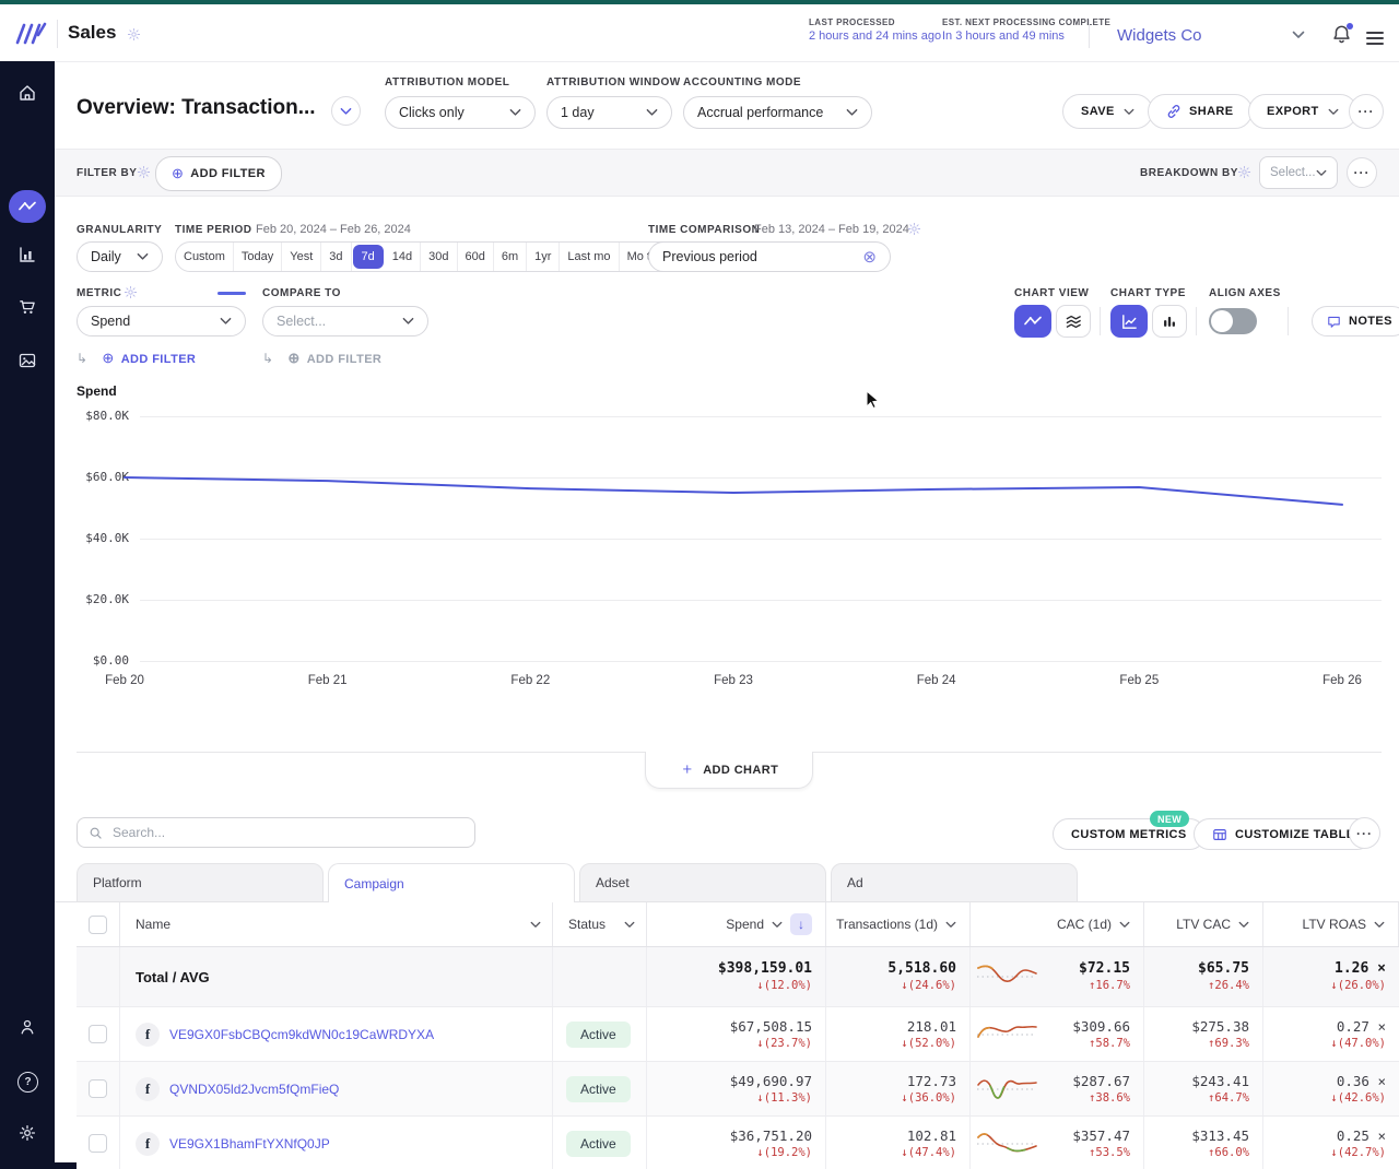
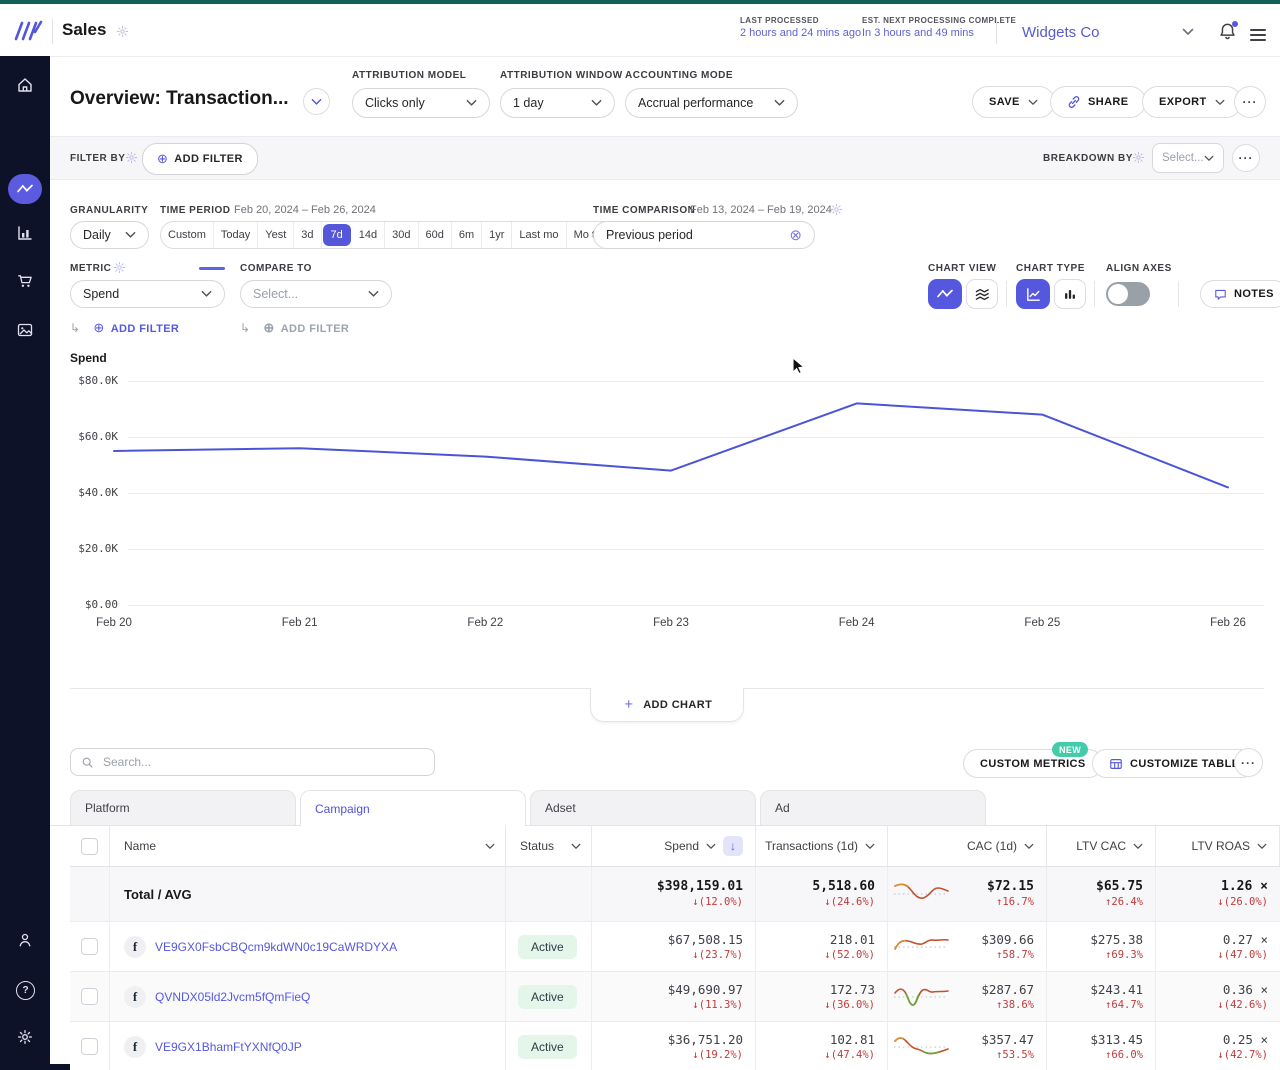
Feb 20: $60K -> $55K
Feb 21: $59K -> $56K
Feb 22: $56K -> $53K
Feb 23: $55K -> $48K
Feb 24: $56K -> $72K
Feb 25: $57K -> $68K
Feb 26: $51K -> $42K
